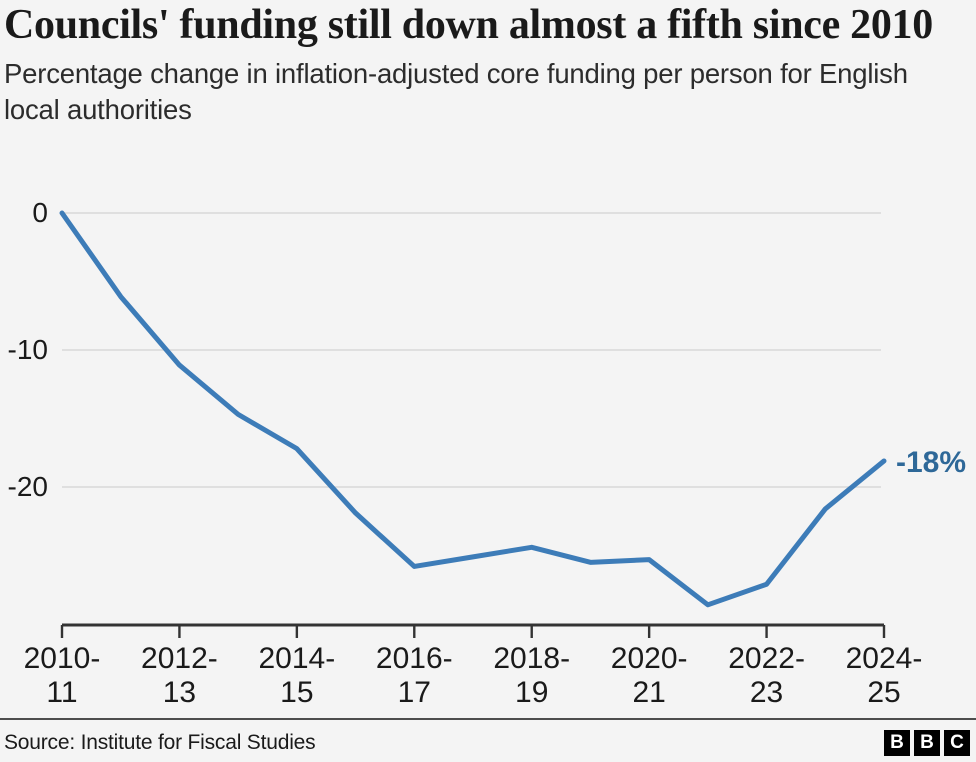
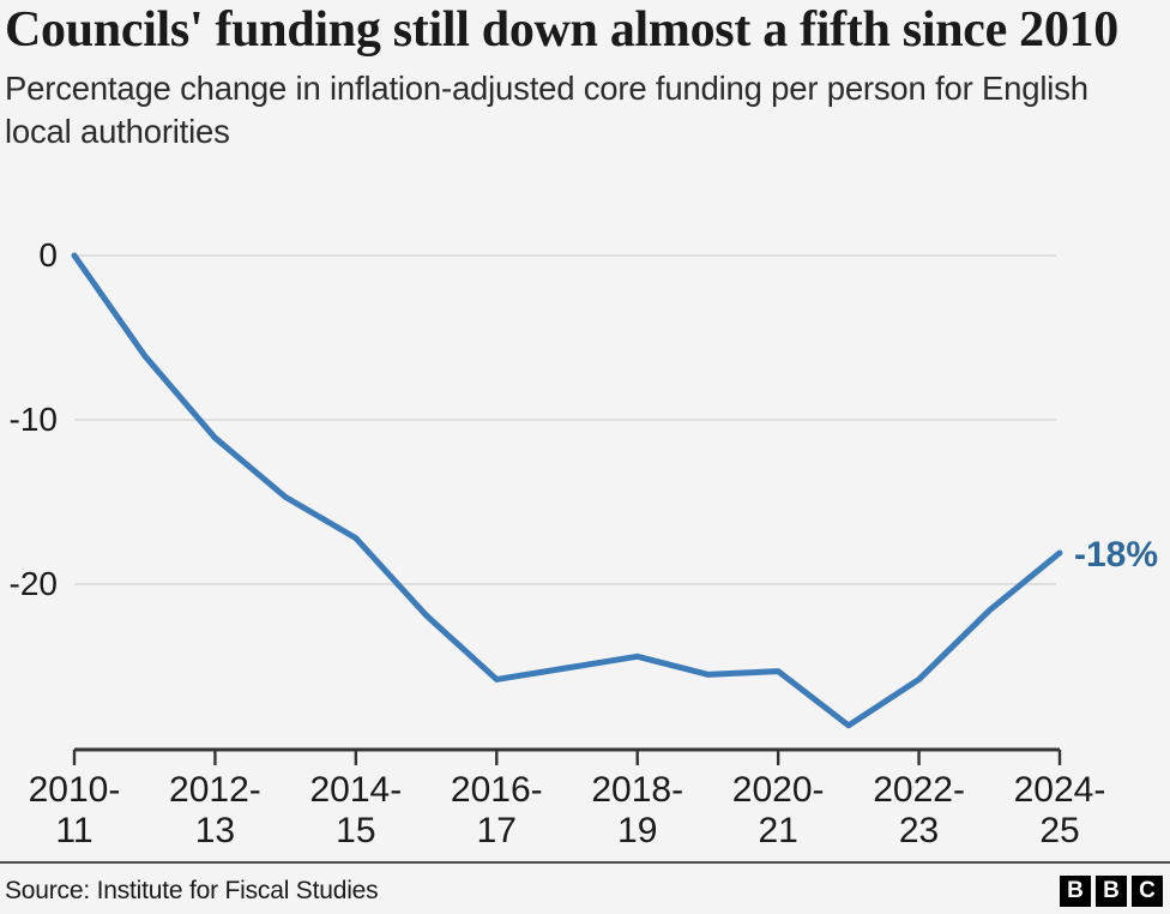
2022-23: -27.1 -> -25.8
